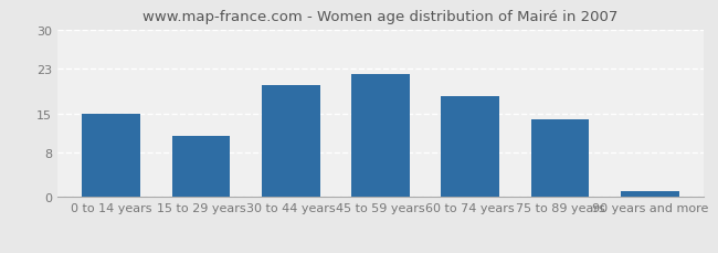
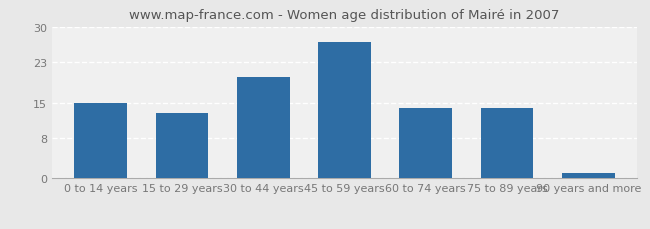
15 to 29 years: 11 -> 13
45 to 59 years: 22 -> 27
60 to 74 years: 18 -> 14
